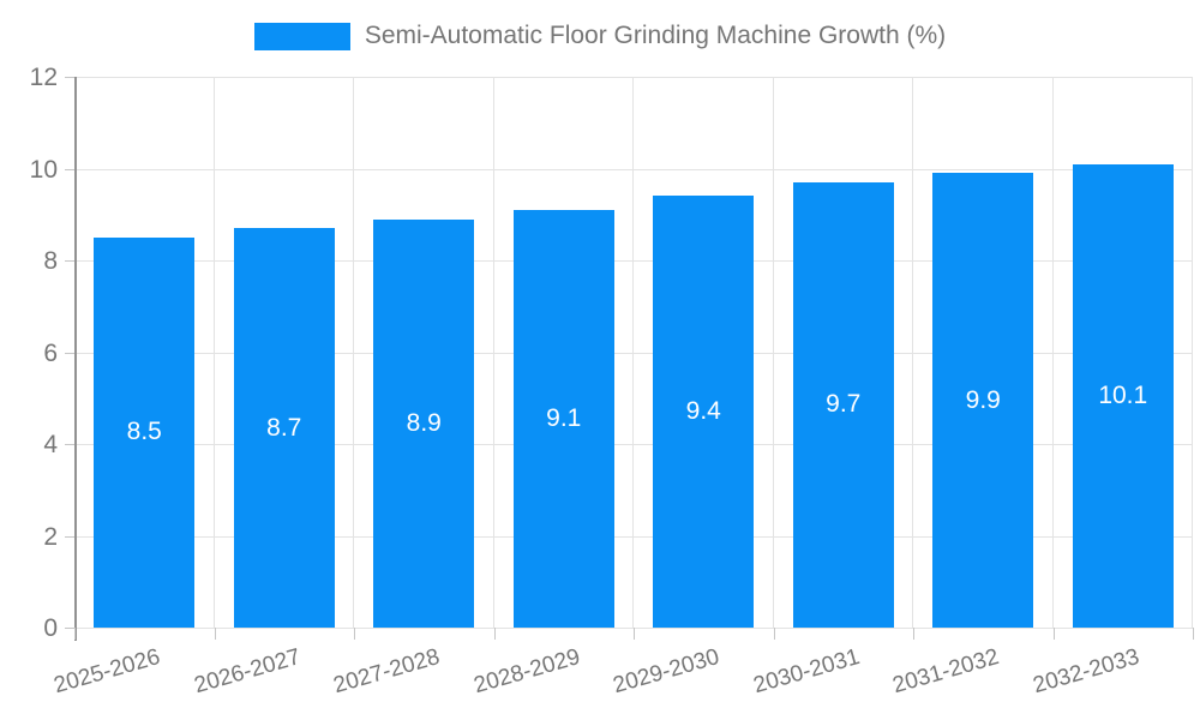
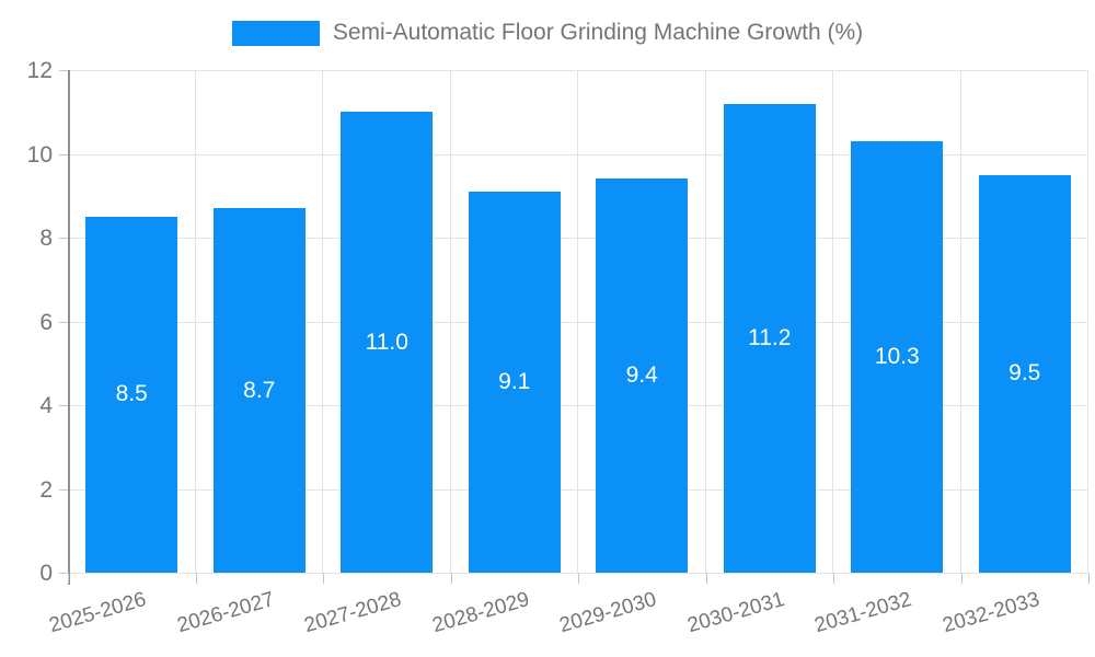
2027-2028: 8.9 -> 11.0
2030-2031: 9.7 -> 11.2
2031-2032: 9.9 -> 10.3
2032-2033: 10.1 -> 9.5
